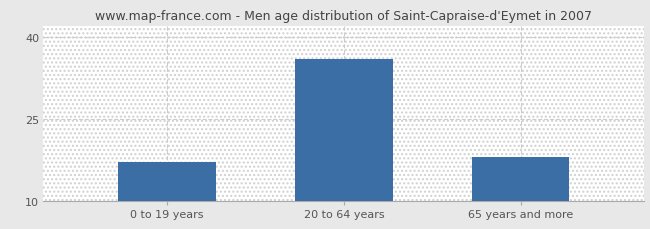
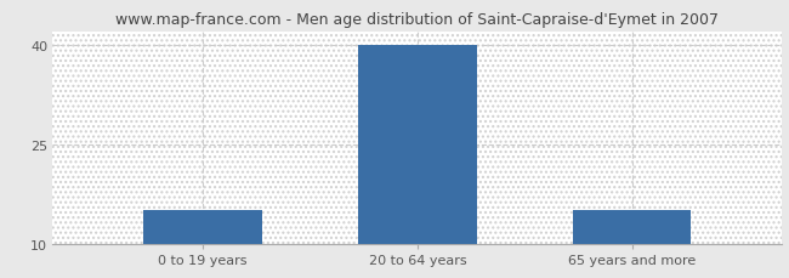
0 to 19 years: 17 -> 15
20 to 64 years: 36 -> 40
65 years and more: 18 -> 15
